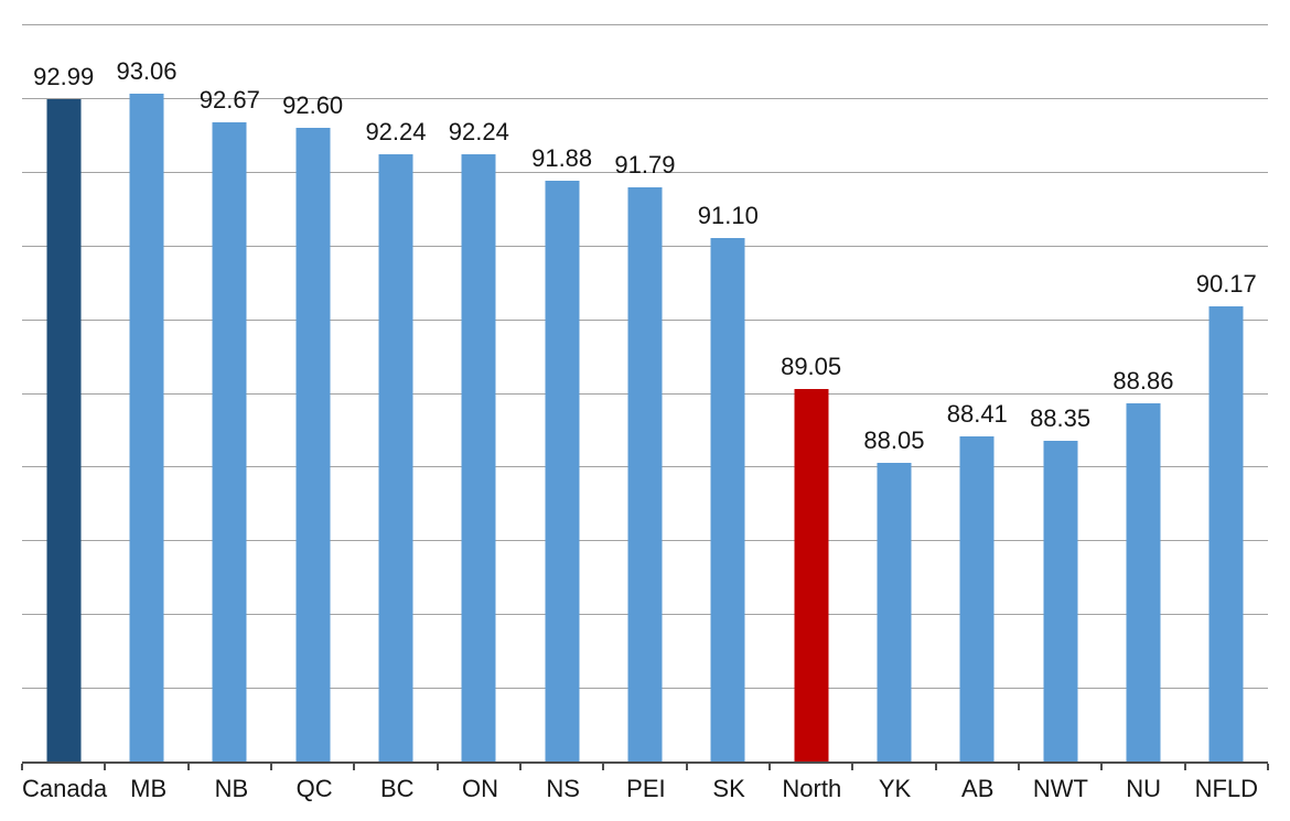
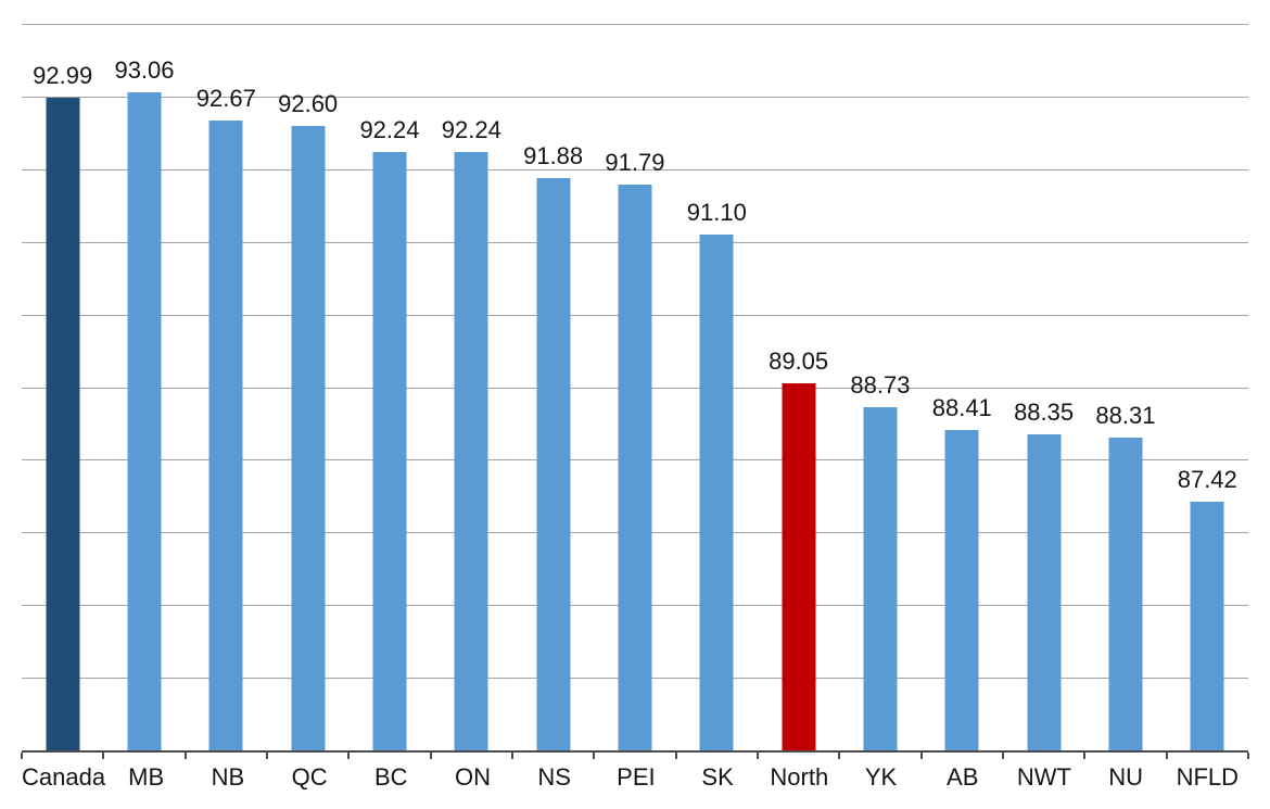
YK: 88.05 -> 88.73
NU: 88.86 -> 88.31
NFLD: 90.17 -> 87.42
